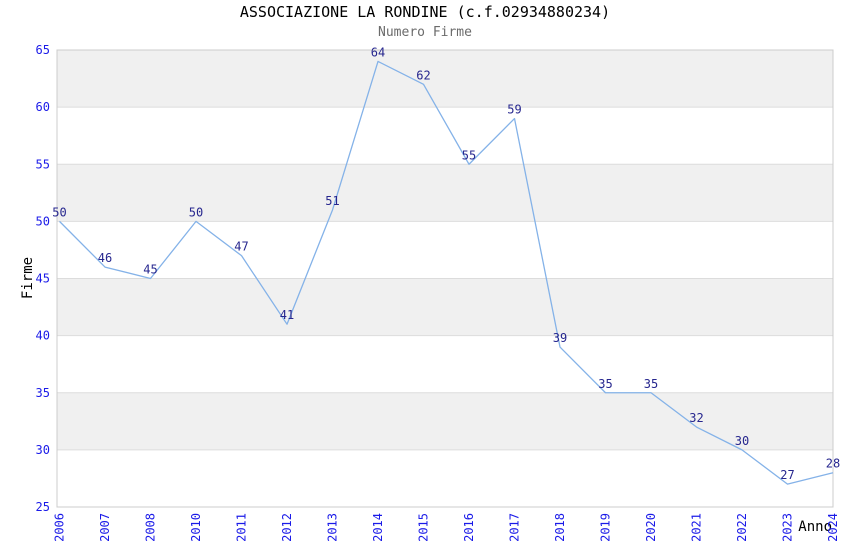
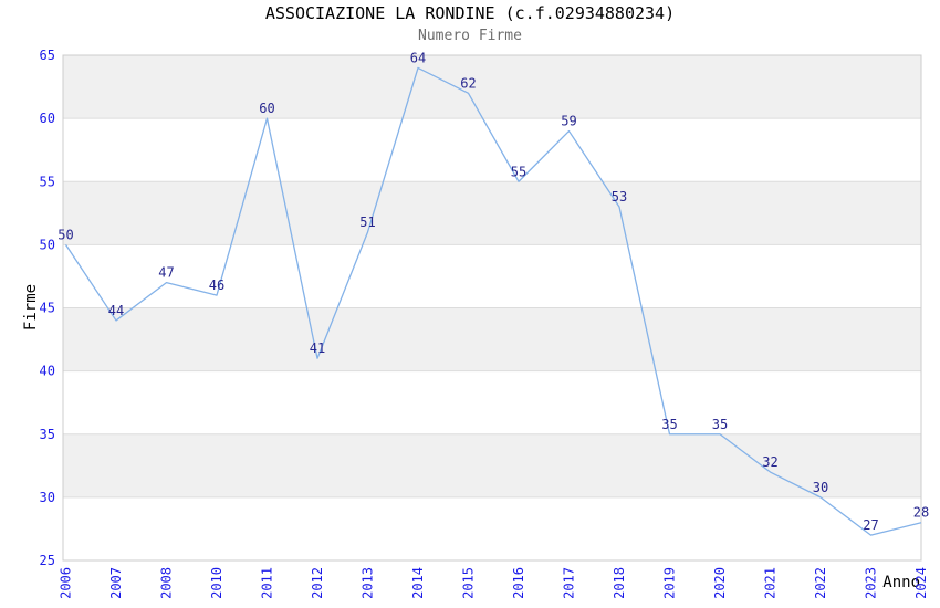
2007: 46 -> 44
2008: 45 -> 47
2010: 50 -> 46
2011: 47 -> 60
2018: 39 -> 53
